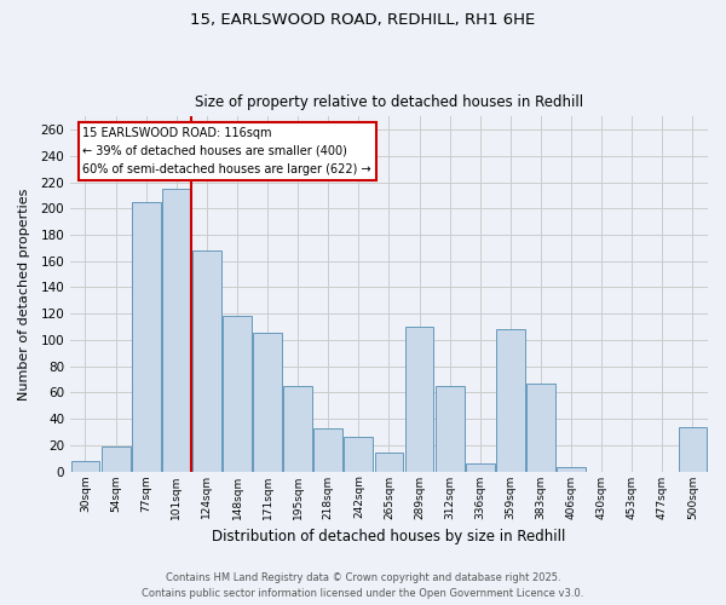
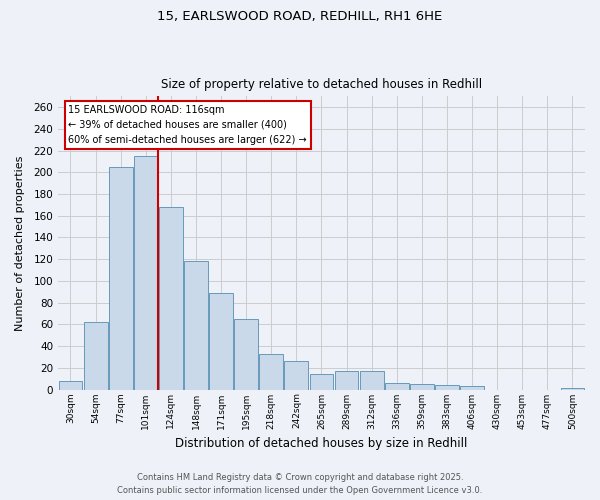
54sqm: 19 -> 62
171sqm: 105 -> 89
289sqm: 110 -> 17
312sqm: 65 -> 17
359sqm: 108 -> 5
383sqm: 67 -> 4
500sqm: 34 -> 1
